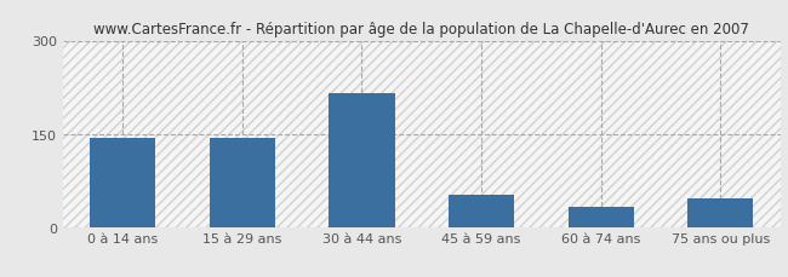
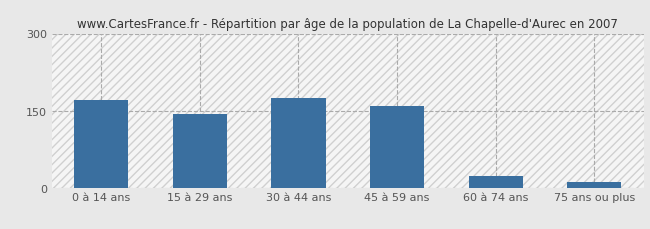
0 à 14 ans: 144 -> 170
30 à 44 ans: 216 -> 174
45 à 59 ans: 52 -> 159
60 à 74 ans: 32 -> 22
75 ans ou plus: 46 -> 10
